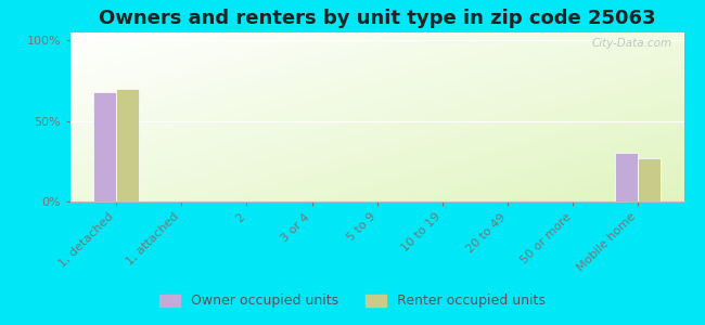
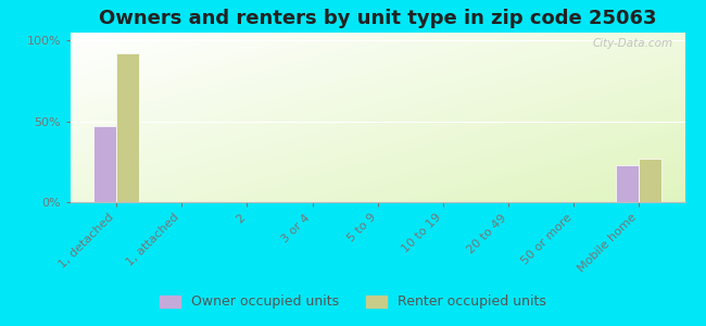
Owner occupied units/1, detached: 68% -> 47%
Renter occupied units/1, detached: 70% -> 92%
Owner occupied units/Mobile home: 30% -> 23%
